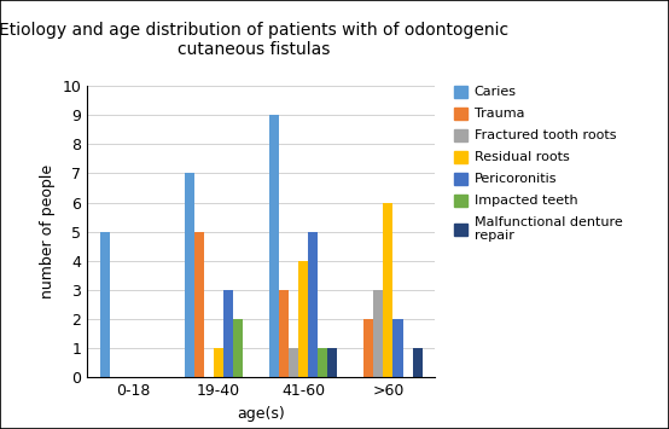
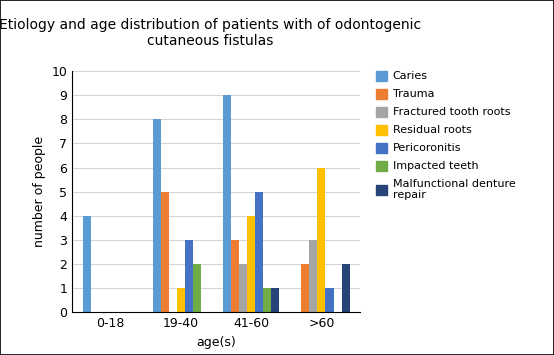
Caries/0-18: 5 -> 4
Caries/19-40: 7 -> 8
Fractured tooth roots/41-60: 1 -> 2
Pericoronitis/>60: 2 -> 1
Malfunctional denture repair/>60: 1 -> 2
